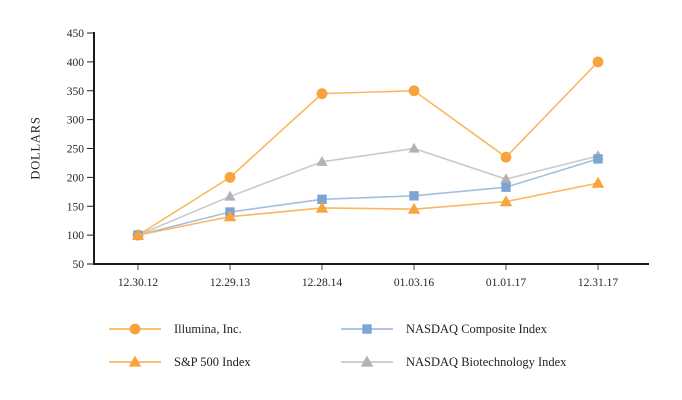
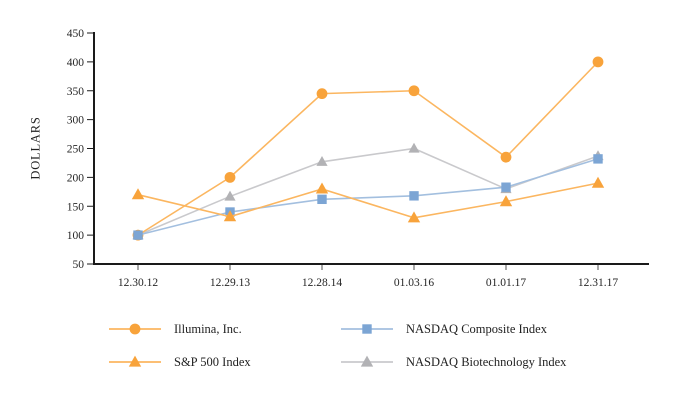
S&P 500 Index/12.30.12: 100 -> 170
S&P 500 Index/12.28.14: 150 -> 180
S&P 500 Index/01.03.16: 140 -> 130
NASDAQ Biotechnology Index/01.01.17: 200 -> 180
